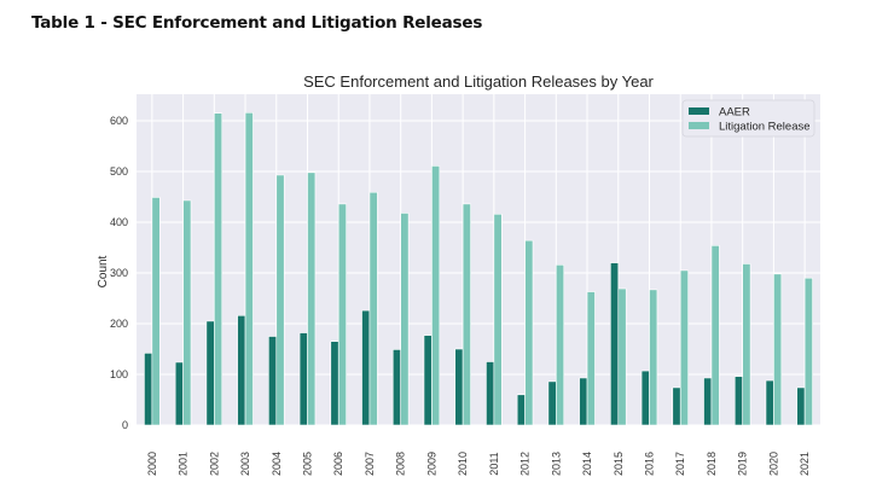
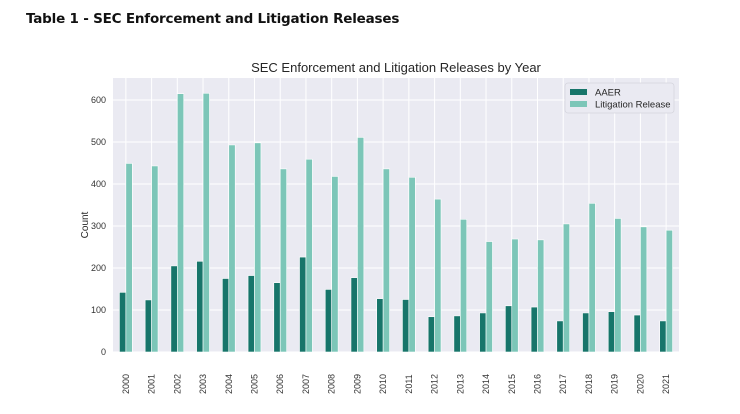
AAER/2010: 150 -> 130
AAER/2012: 60 -> 80
AAER/2015: 320 -> 110
